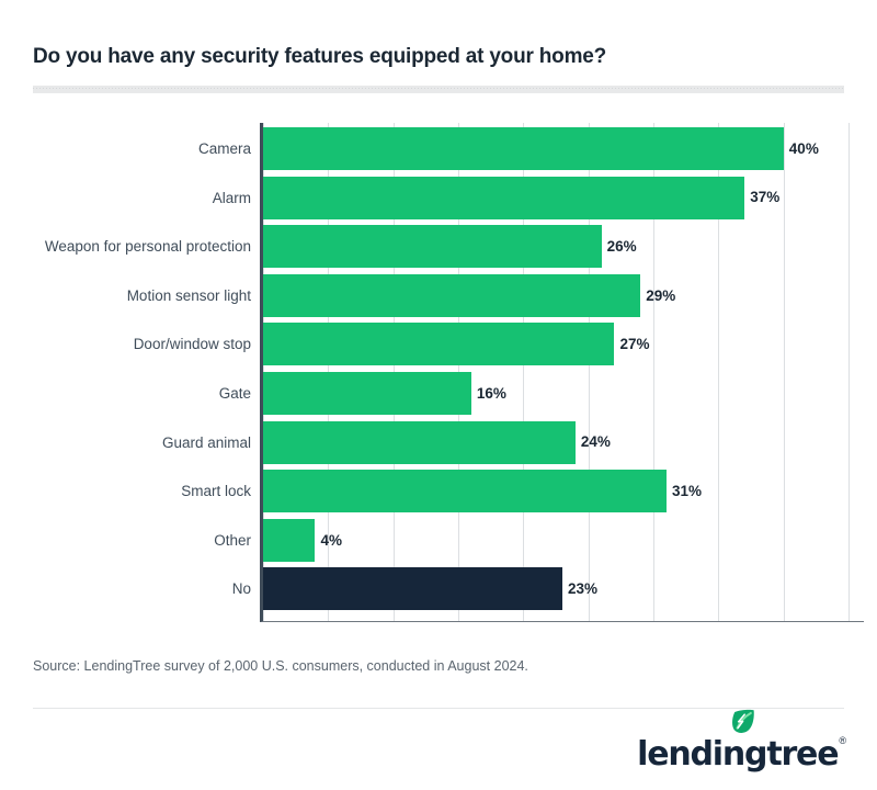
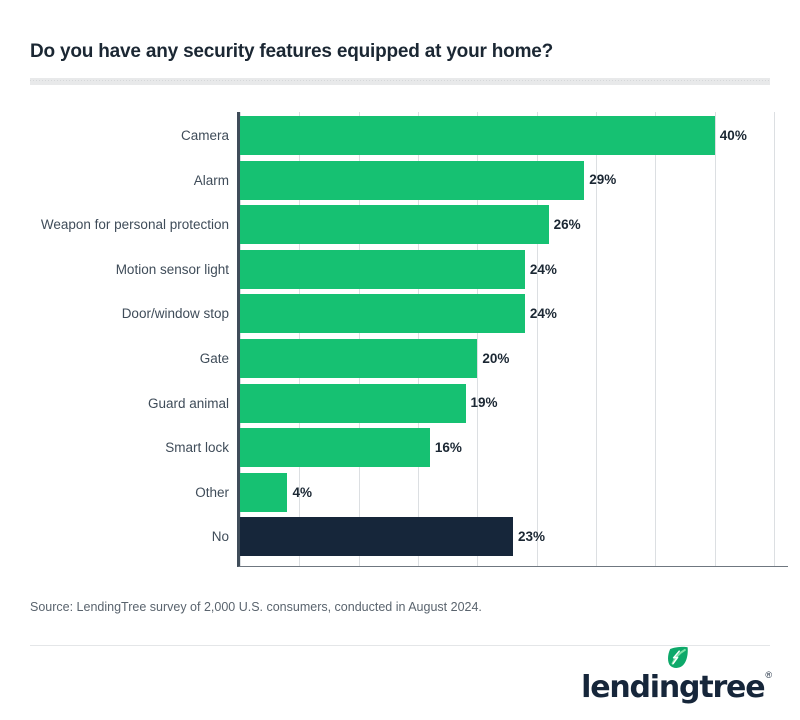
Alarm: 37% -> 29%
Motion sensor light: 29% -> 24%
Door/window stop: 27% -> 24%
Gate: 16% -> 20%
Guard animal: 24% -> 19%
Smart lock: 31% -> 16%
